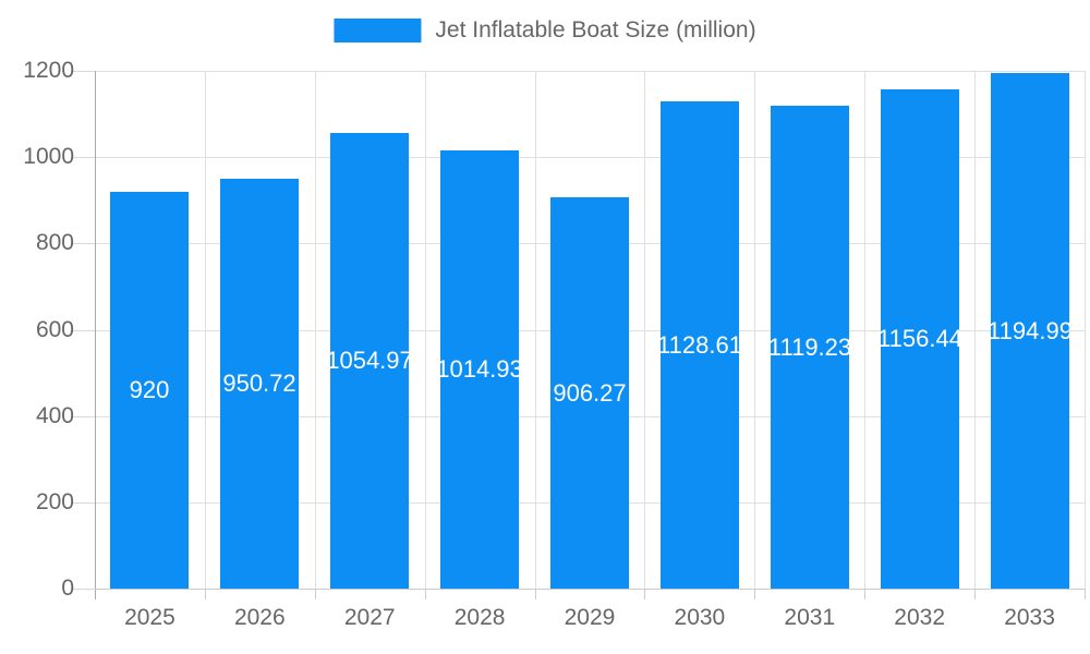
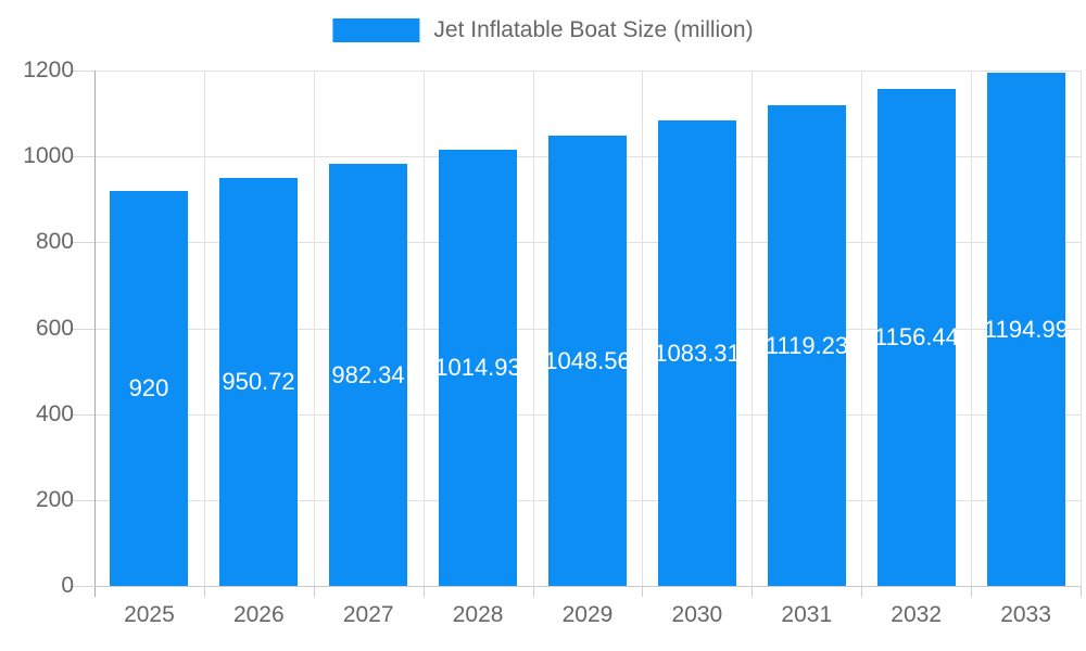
2027: 1054.97 -> 982.34
2029: 906.27 -> 1048.56
2030: 1128.61 -> 1083.31
